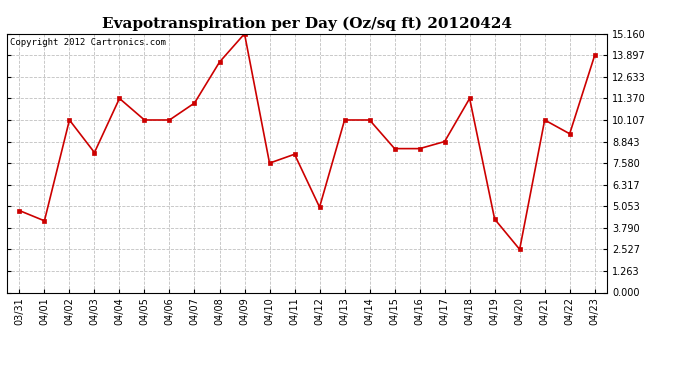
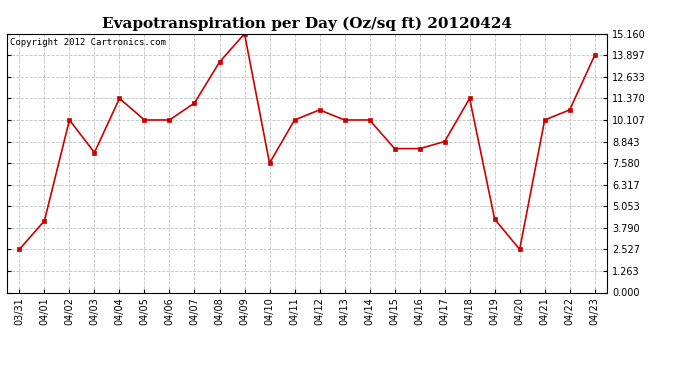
03/31: 4.8 -> 2.5
04/11: 8.1 -> 10.1
04/12: 5.0 -> 10.7
04/22: 9.3 -> 10.7
